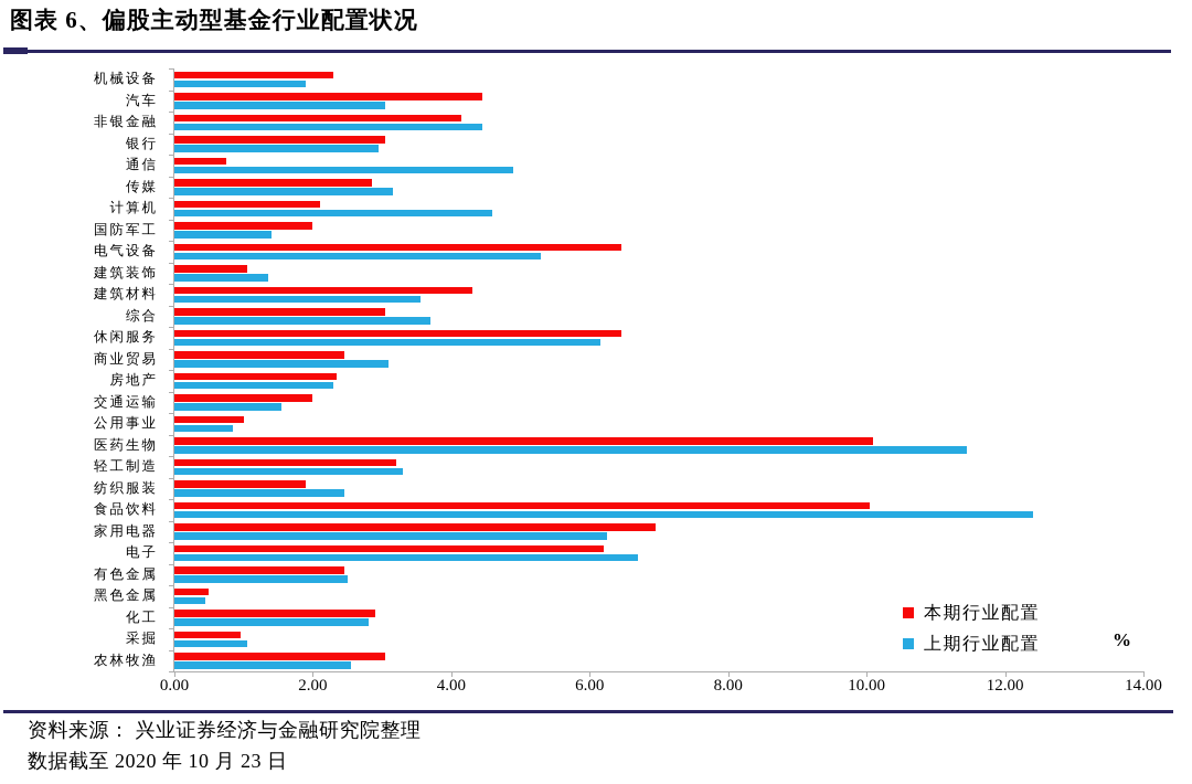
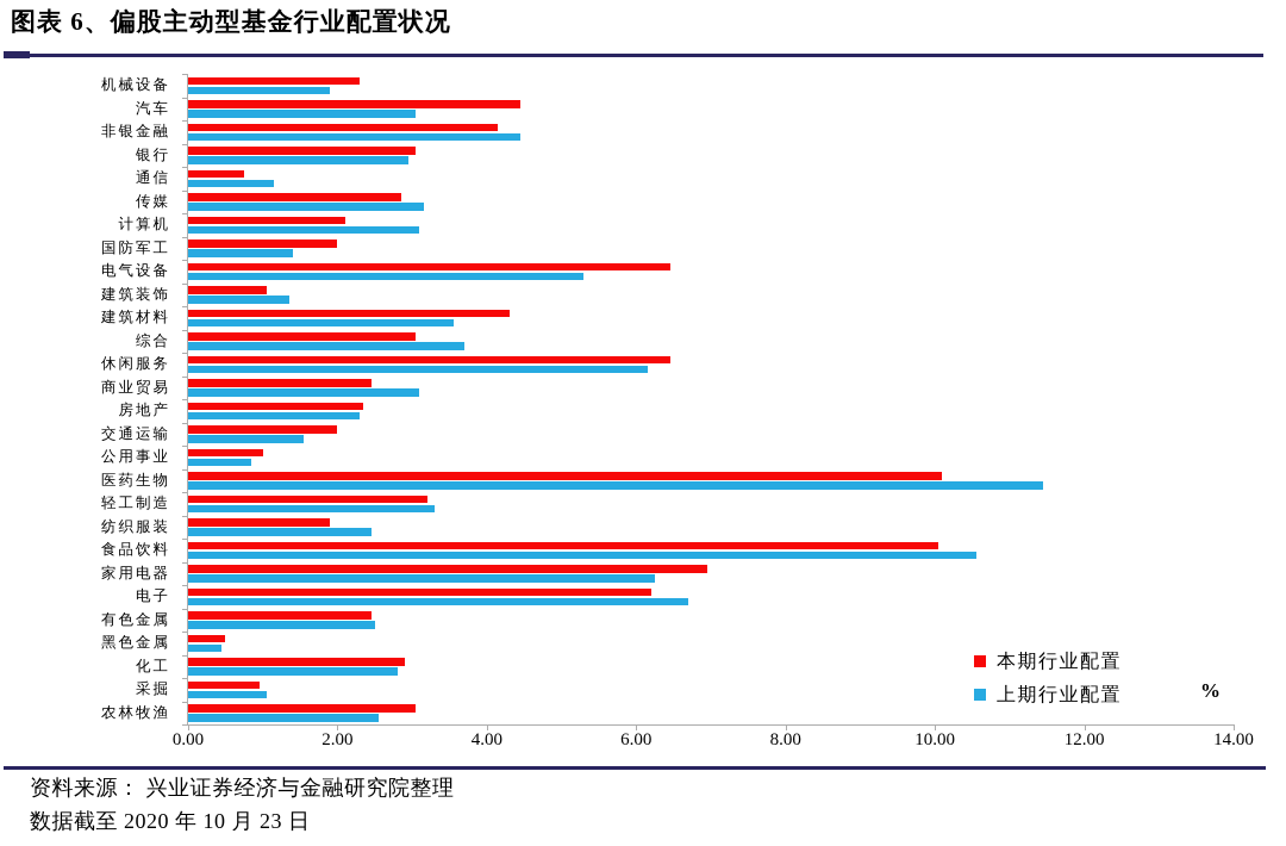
上期行业配置/通信: 4.9 -> 1.1
上期行业配置/计算机: 4.6 -> 3.1
上期行业配置/食品饮料: 12.4 -> 10.6
